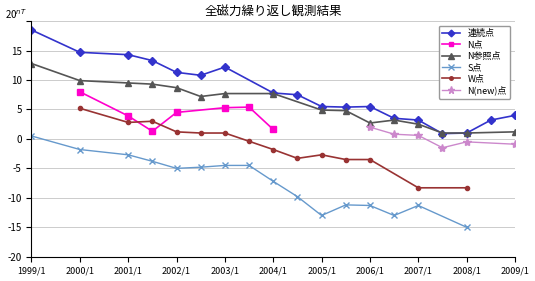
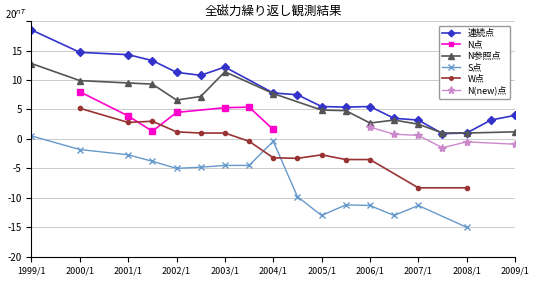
N参照点/2002/1: 8.7 -> 6.6
N参照点/2003/1: 7.7 -> 11.4
S点/2004/1: -7.2 -> -0.4
W点/2004/1: -1.8 -> -3.2
